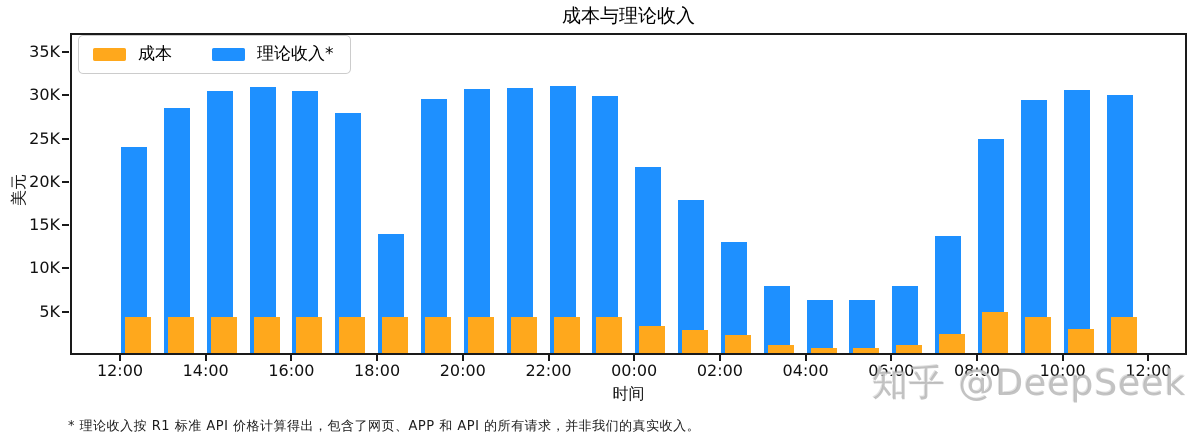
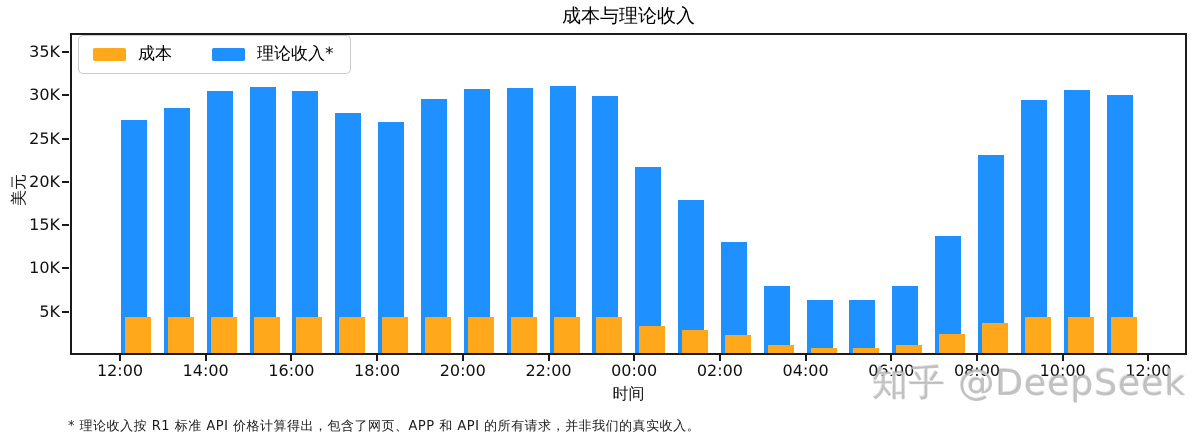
理论收入*/12:00: 24K -> 27K
理论收入*/18:00: 14K -> 27K
成本/08:00: 5K -> 4K
理论收入*/08:00: 25K -> 23K
成本/10:00: 3K -> 4K
